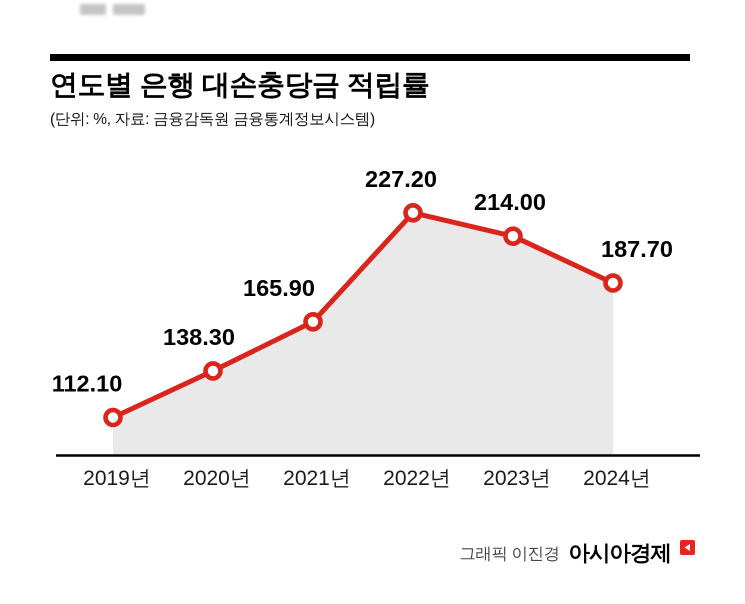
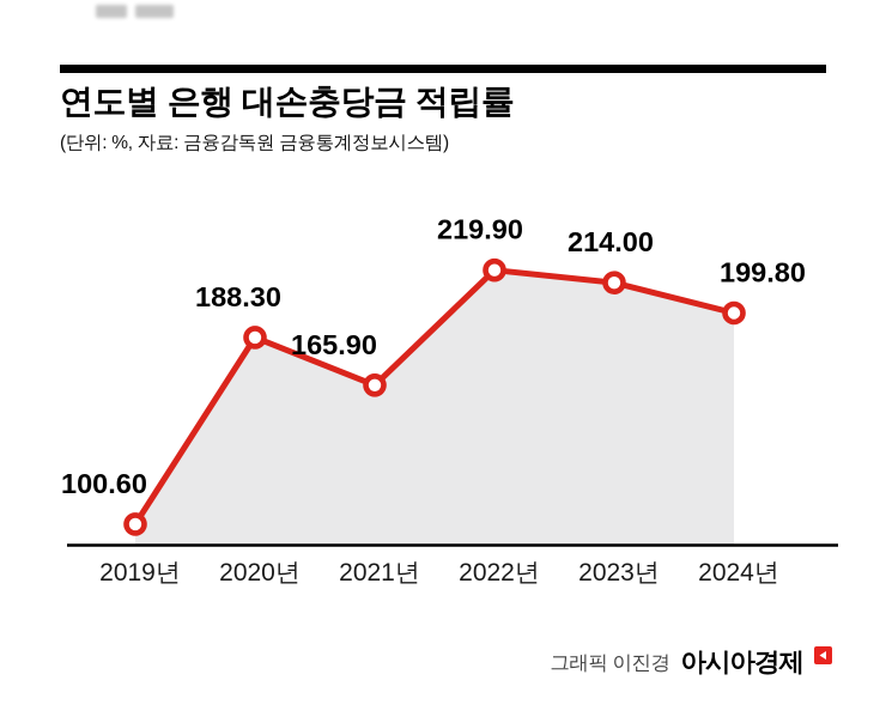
2019년: 112.10 -> 100.60
2020년: 138.30 -> 188.30
2022년: 227.20 -> 219.90
2024년: 187.70 -> 199.80
